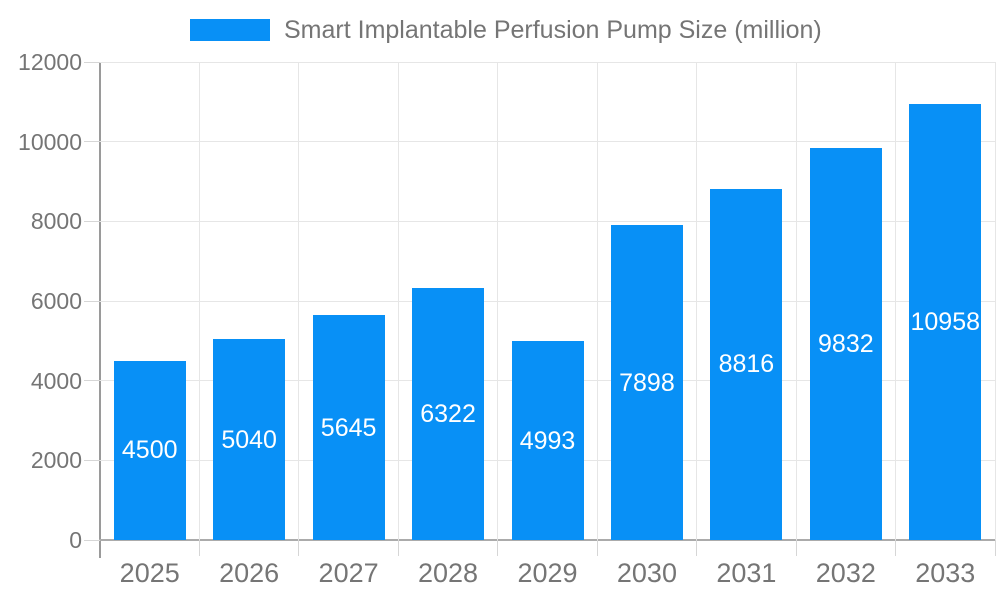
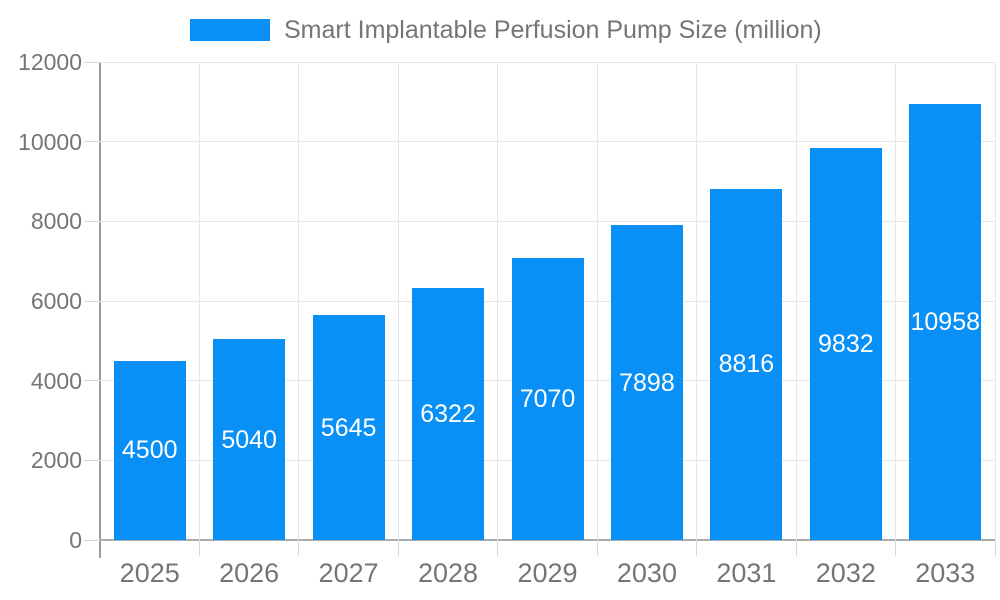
2029: 4993 -> 7070
